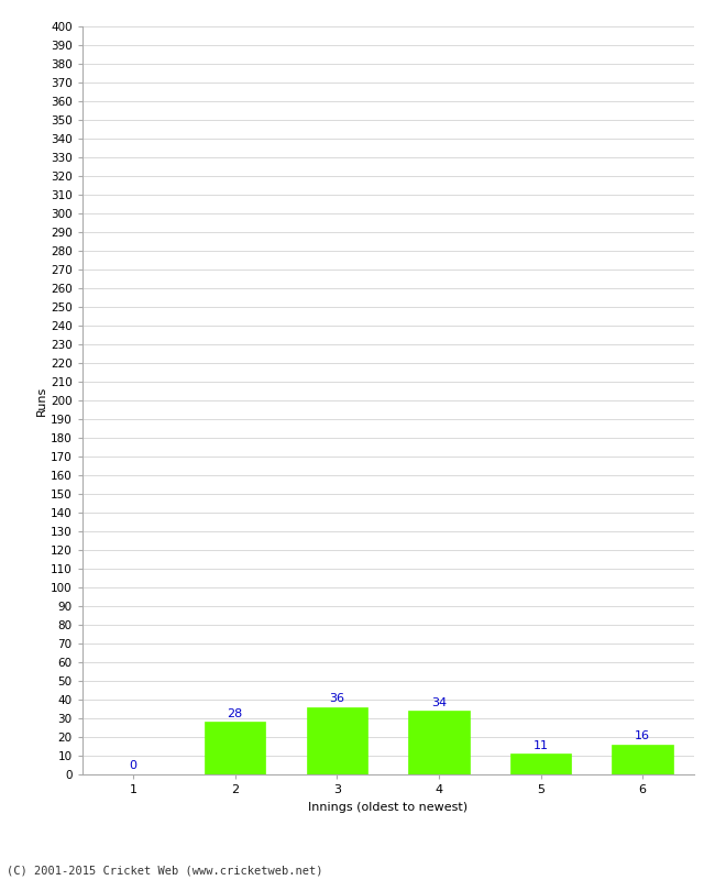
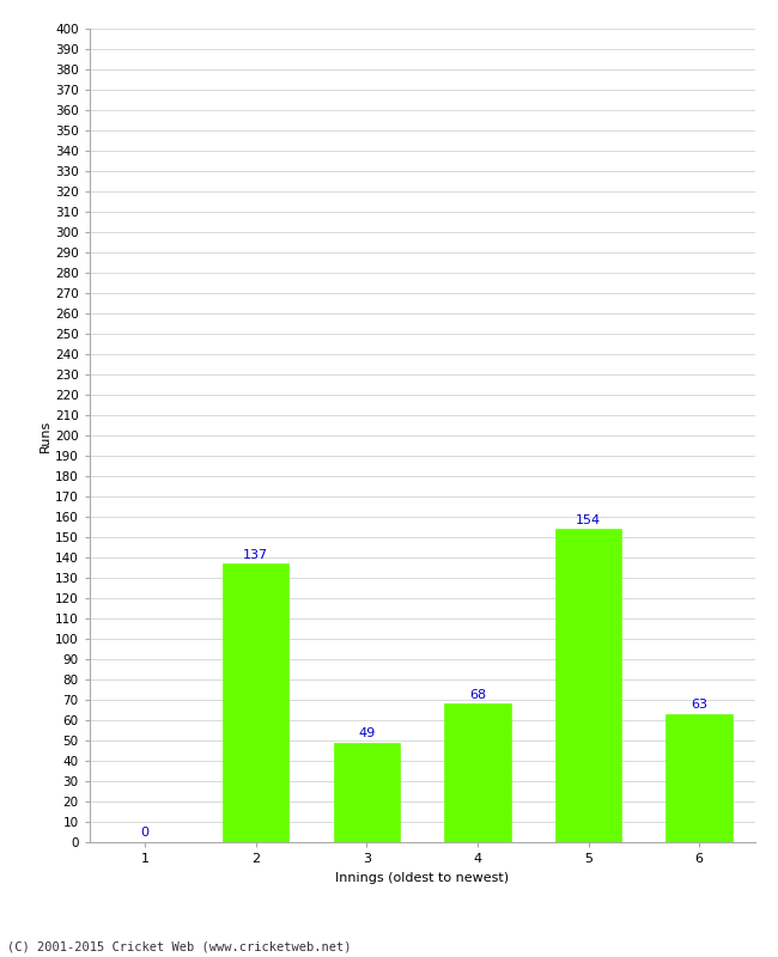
2: 28 -> 137
3: 36 -> 49
4: 34 -> 68
5: 11 -> 154
6: 16 -> 63
